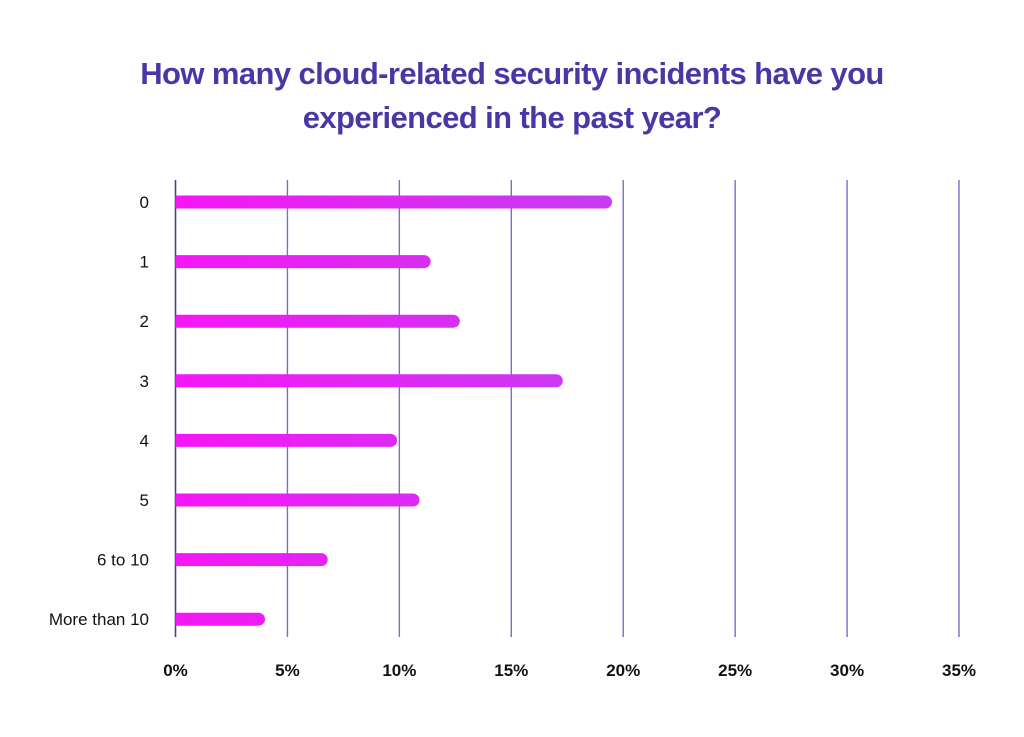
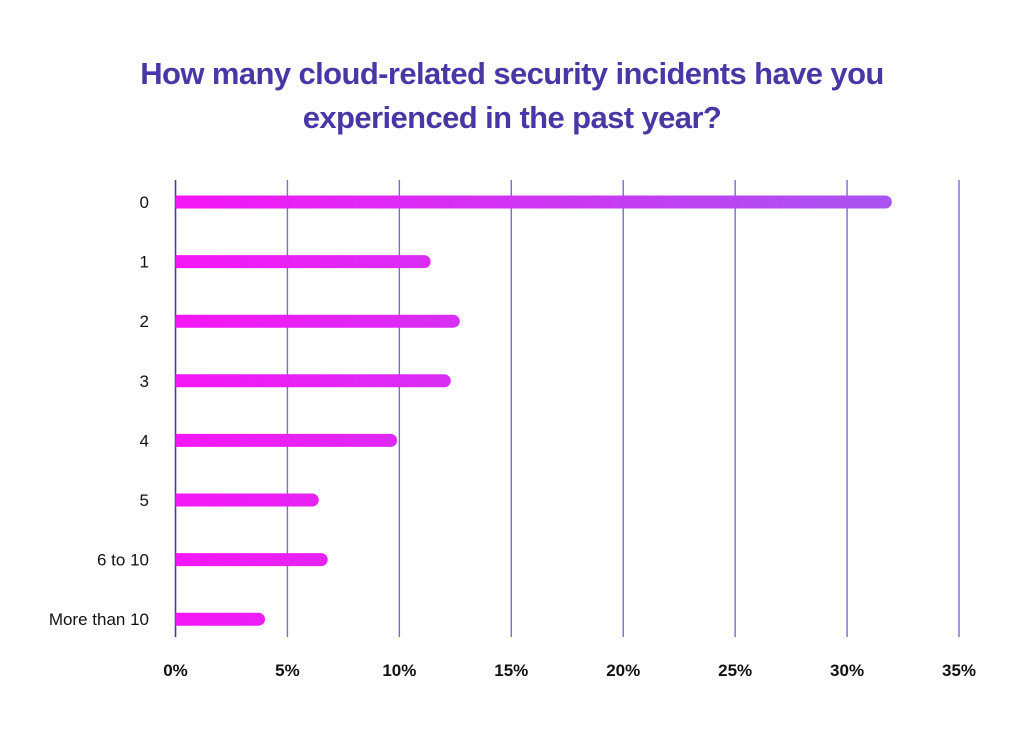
0: 19.5% -> 32.0%
3: 17.3% -> 12.3%
5: 10.9% -> 6.4%
